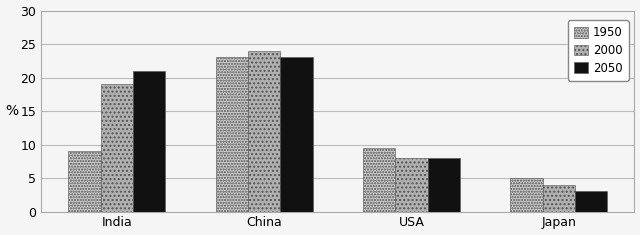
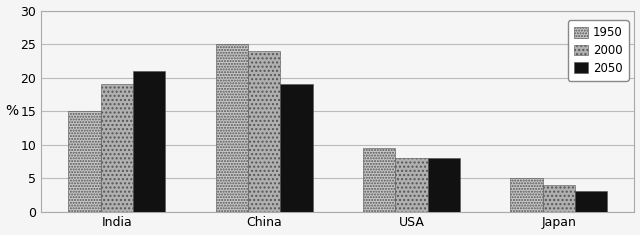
1950/India: 9.0 -> 15.0
1950/China: 23.0 -> 25.0
2050/China: 23 -> 19
